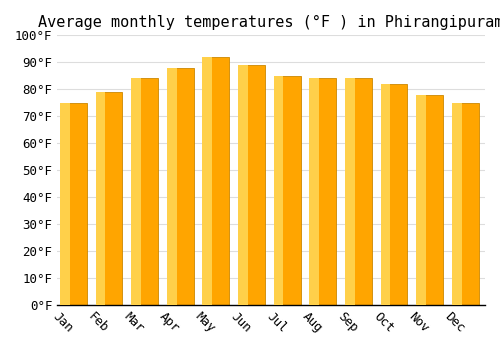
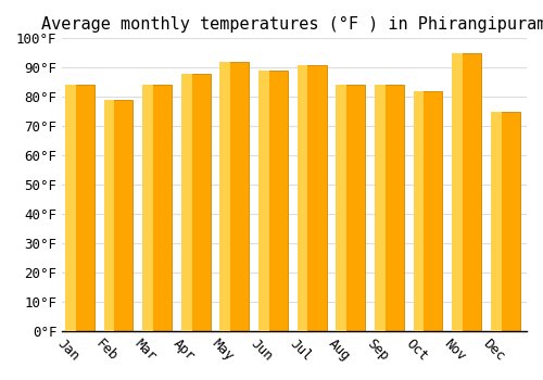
Jan: 75°F -> 84°F
Jul: 85°F -> 91°F
Nov: 78°F -> 95°F
